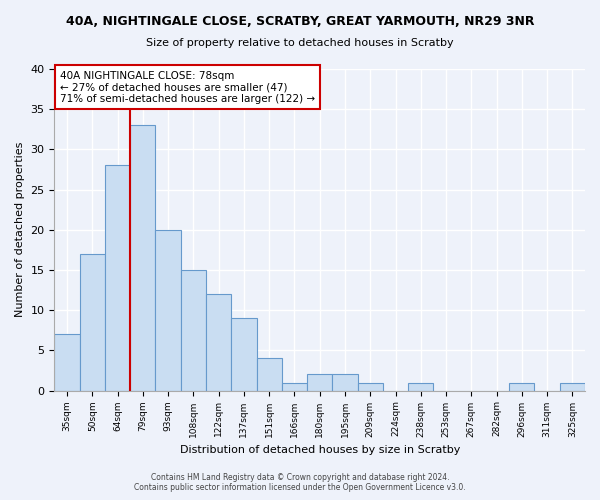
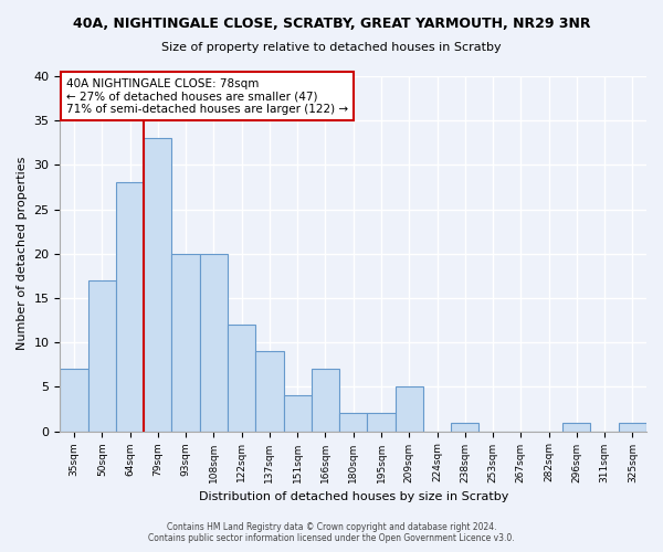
108sqm: 15 -> 20
166sqm: 1 -> 7
209sqm: 1 -> 5
